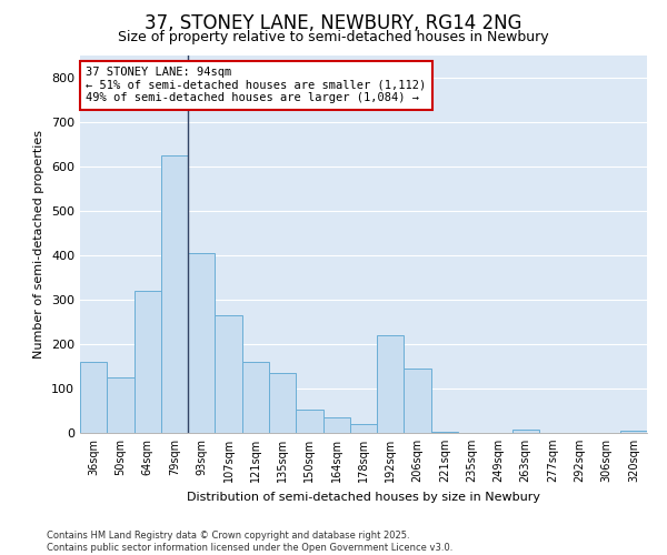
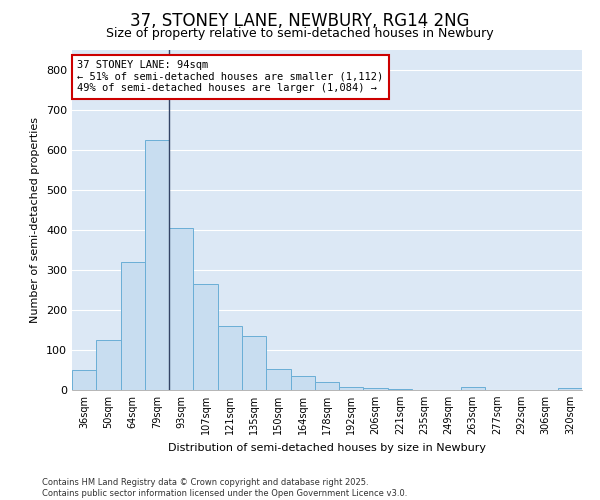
36sqm: 160 -> 50
192sqm: 220 -> 8
206sqm: 145 -> 5
